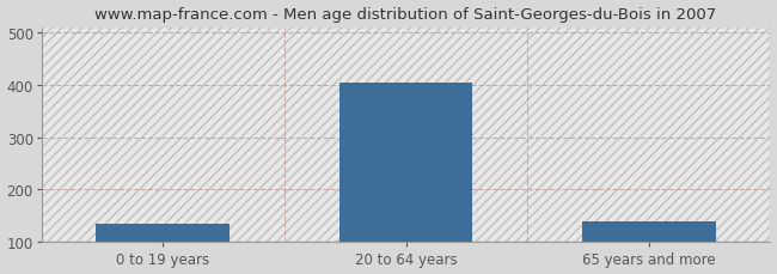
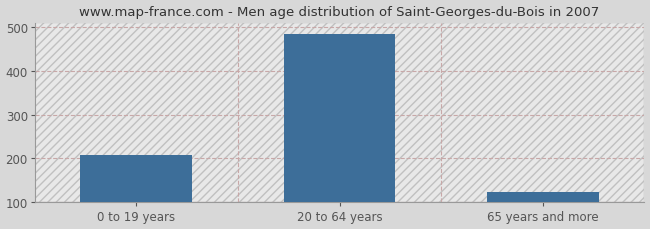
0 to 19 years: 135 -> 207
20 to 64 years: 405 -> 484
65 years and more: 140 -> 124
